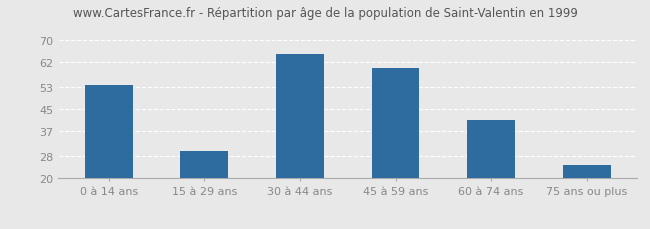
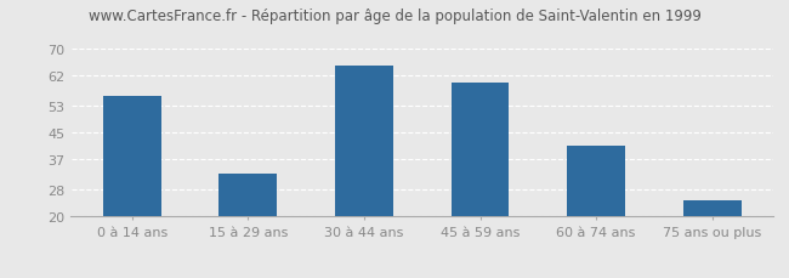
0 à 14 ans: 54 -> 56
15 à 29 ans: 30 -> 33
